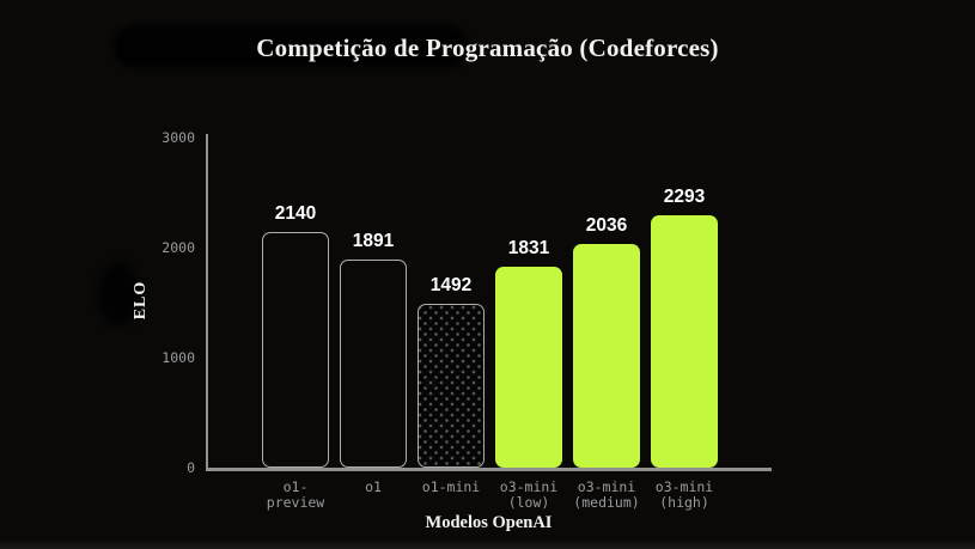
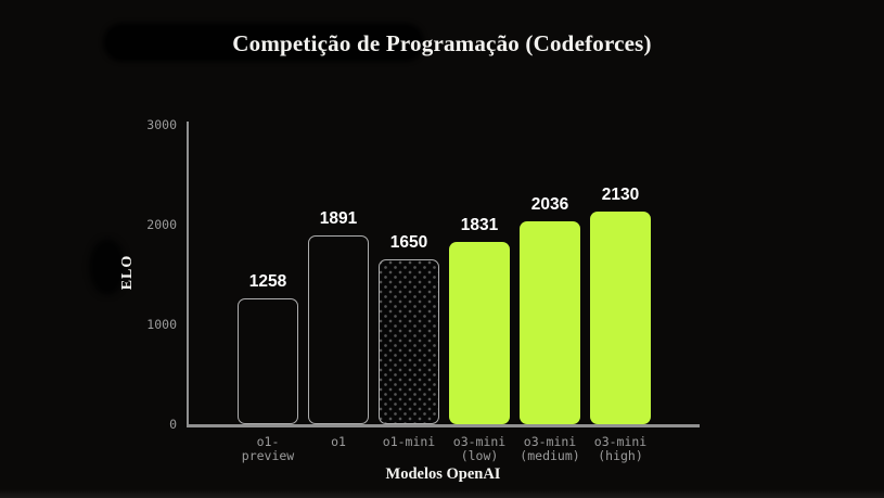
o1-preview: 2140 -> 1258
o1-mini: 1492 -> 1650
o3-mini (high): 2293 -> 2130
